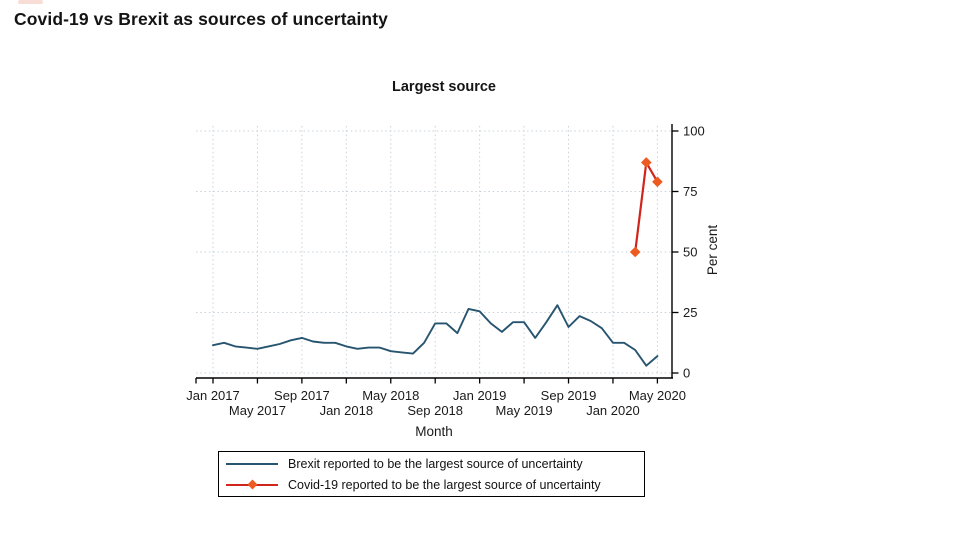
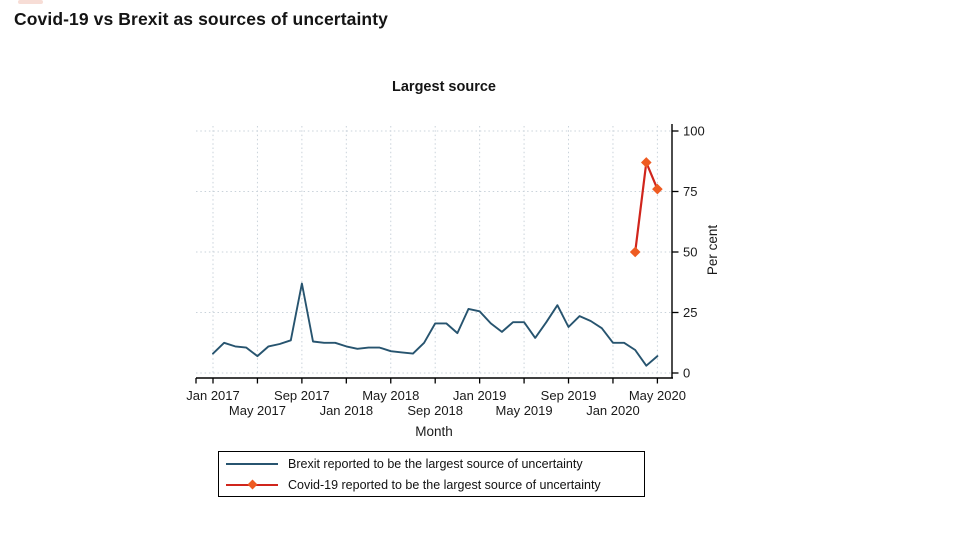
Brexit reported to be the largest source of uncertainty/Jan 2017: 12 -> 8
Brexit reported to be the largest source of uncertainty/May 2017: 10 -> 7
Brexit reported to be the largest source of uncertainty/Sep 2017: 14 -> 37
Covid-19 reported to be the largest source of uncertainty/May 2020: 79 -> 76
